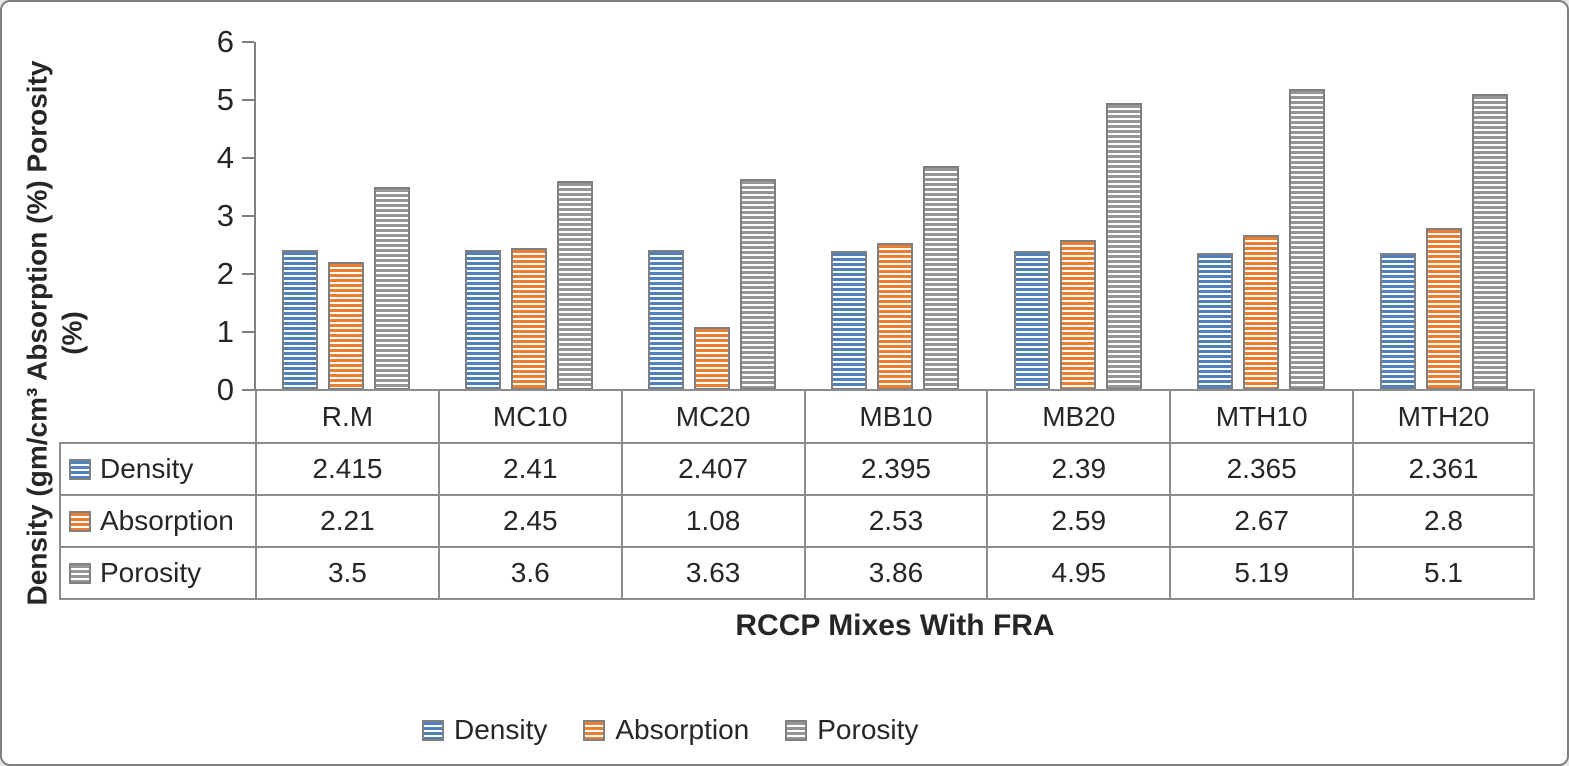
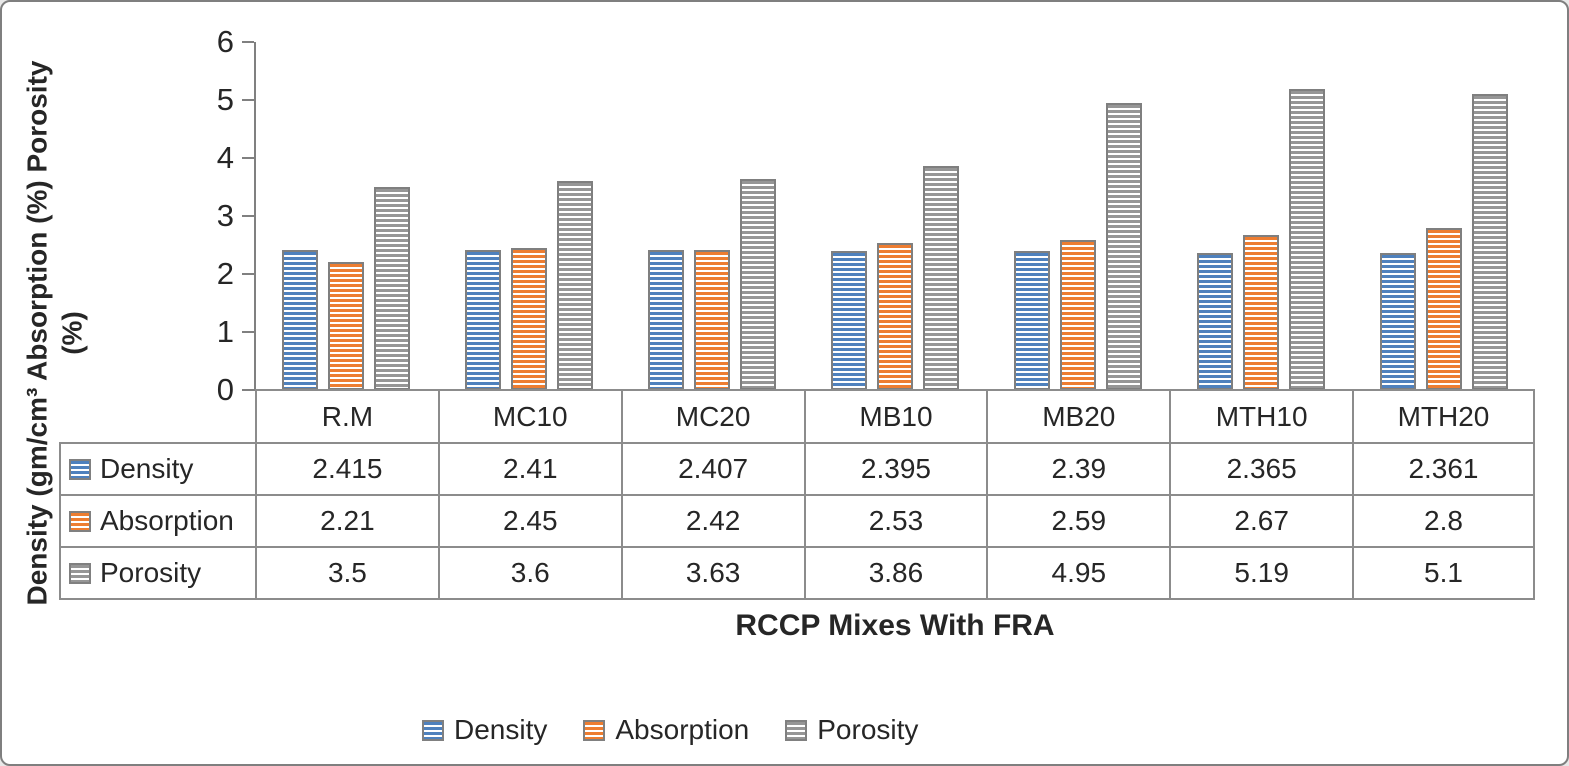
Absorption/MC20: 1.08 -> 2.42
